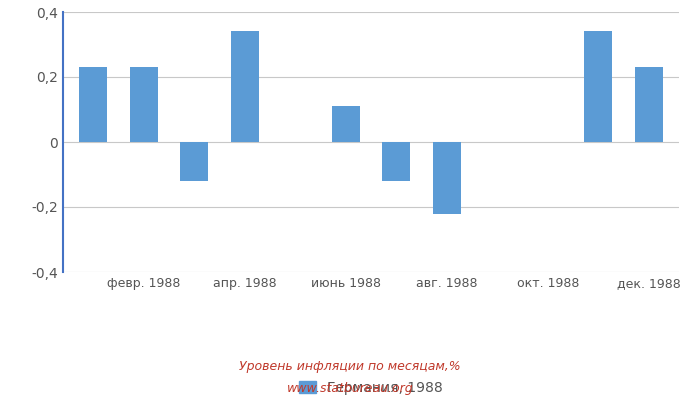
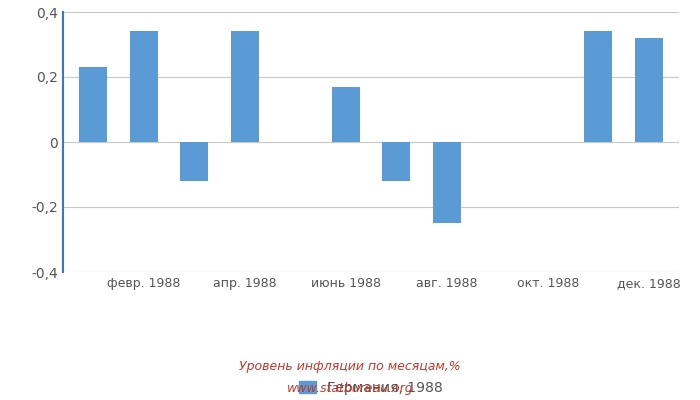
февр. 1988: 0,23 -> 0,34
июнь 1988: 0,11 -> 0,17
авг. 1988: -0,22 -> -0,25
дек. 1988: 0,23 -> 0,32
